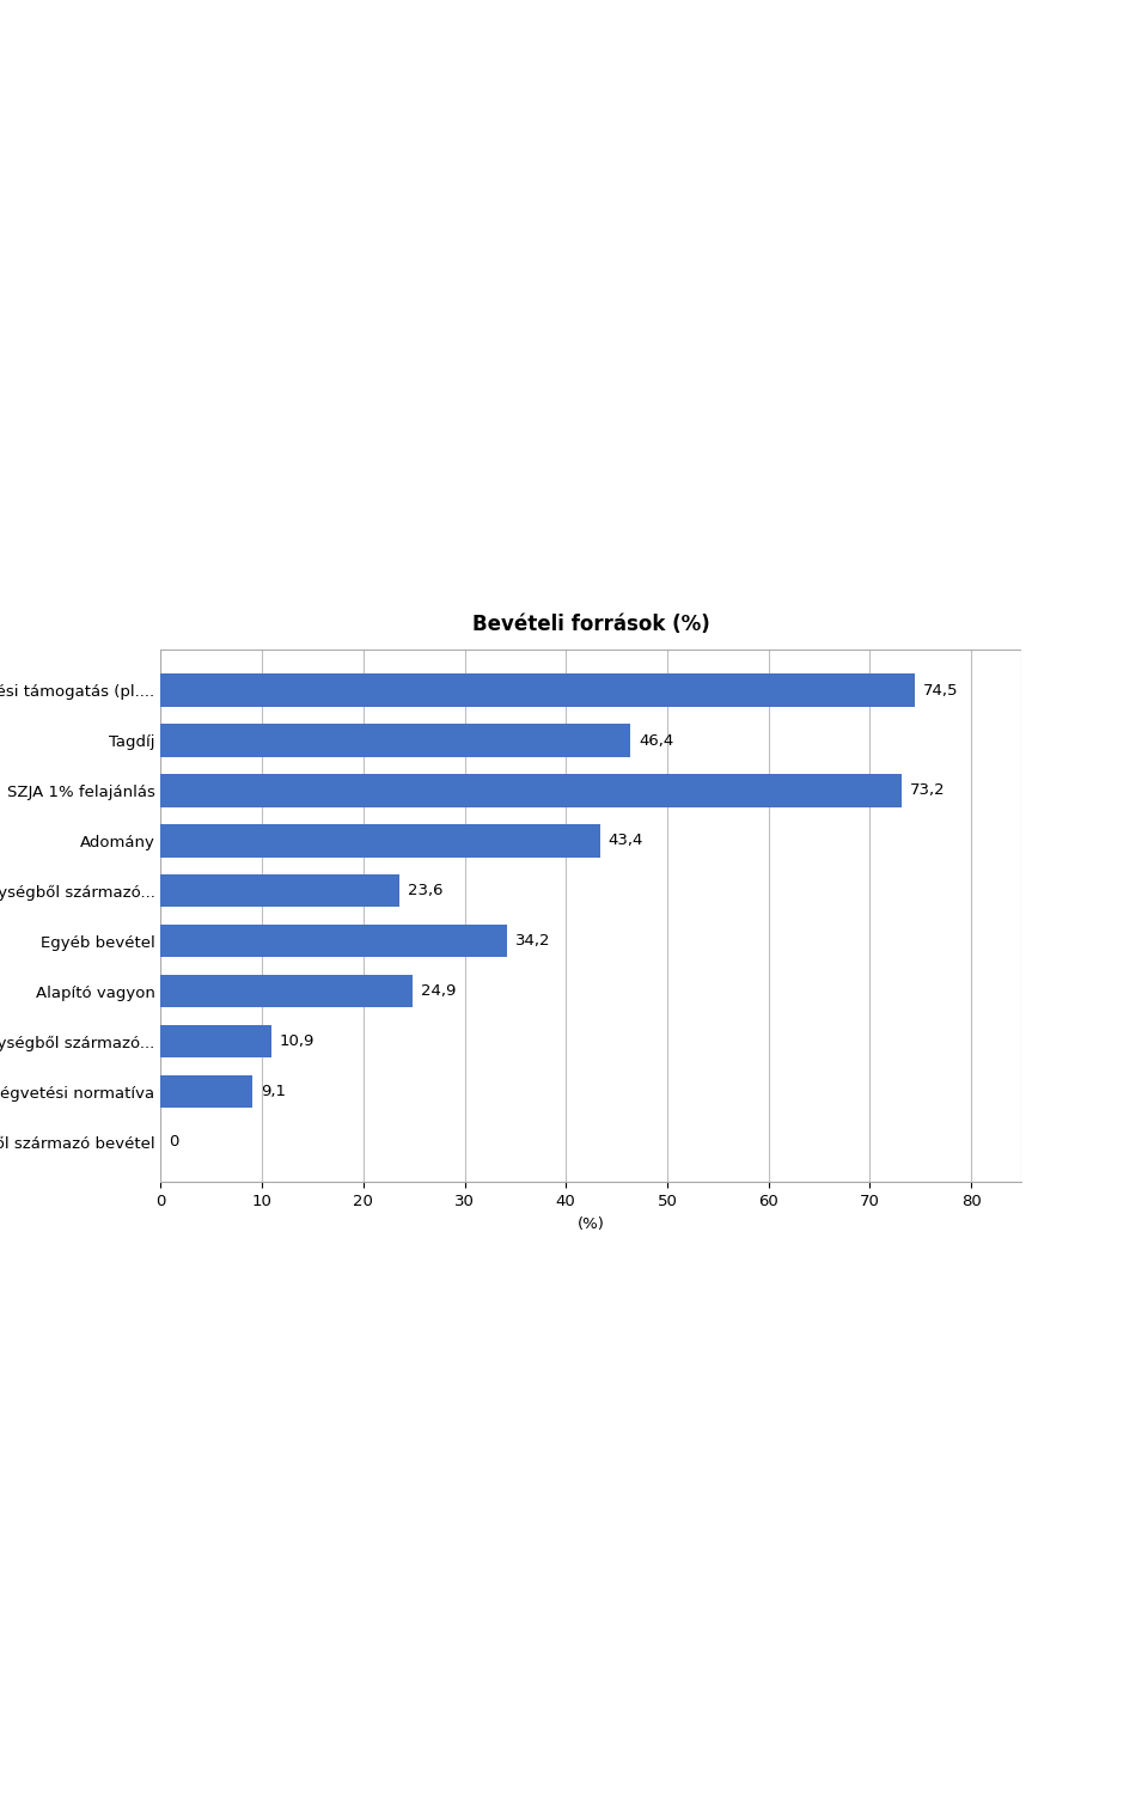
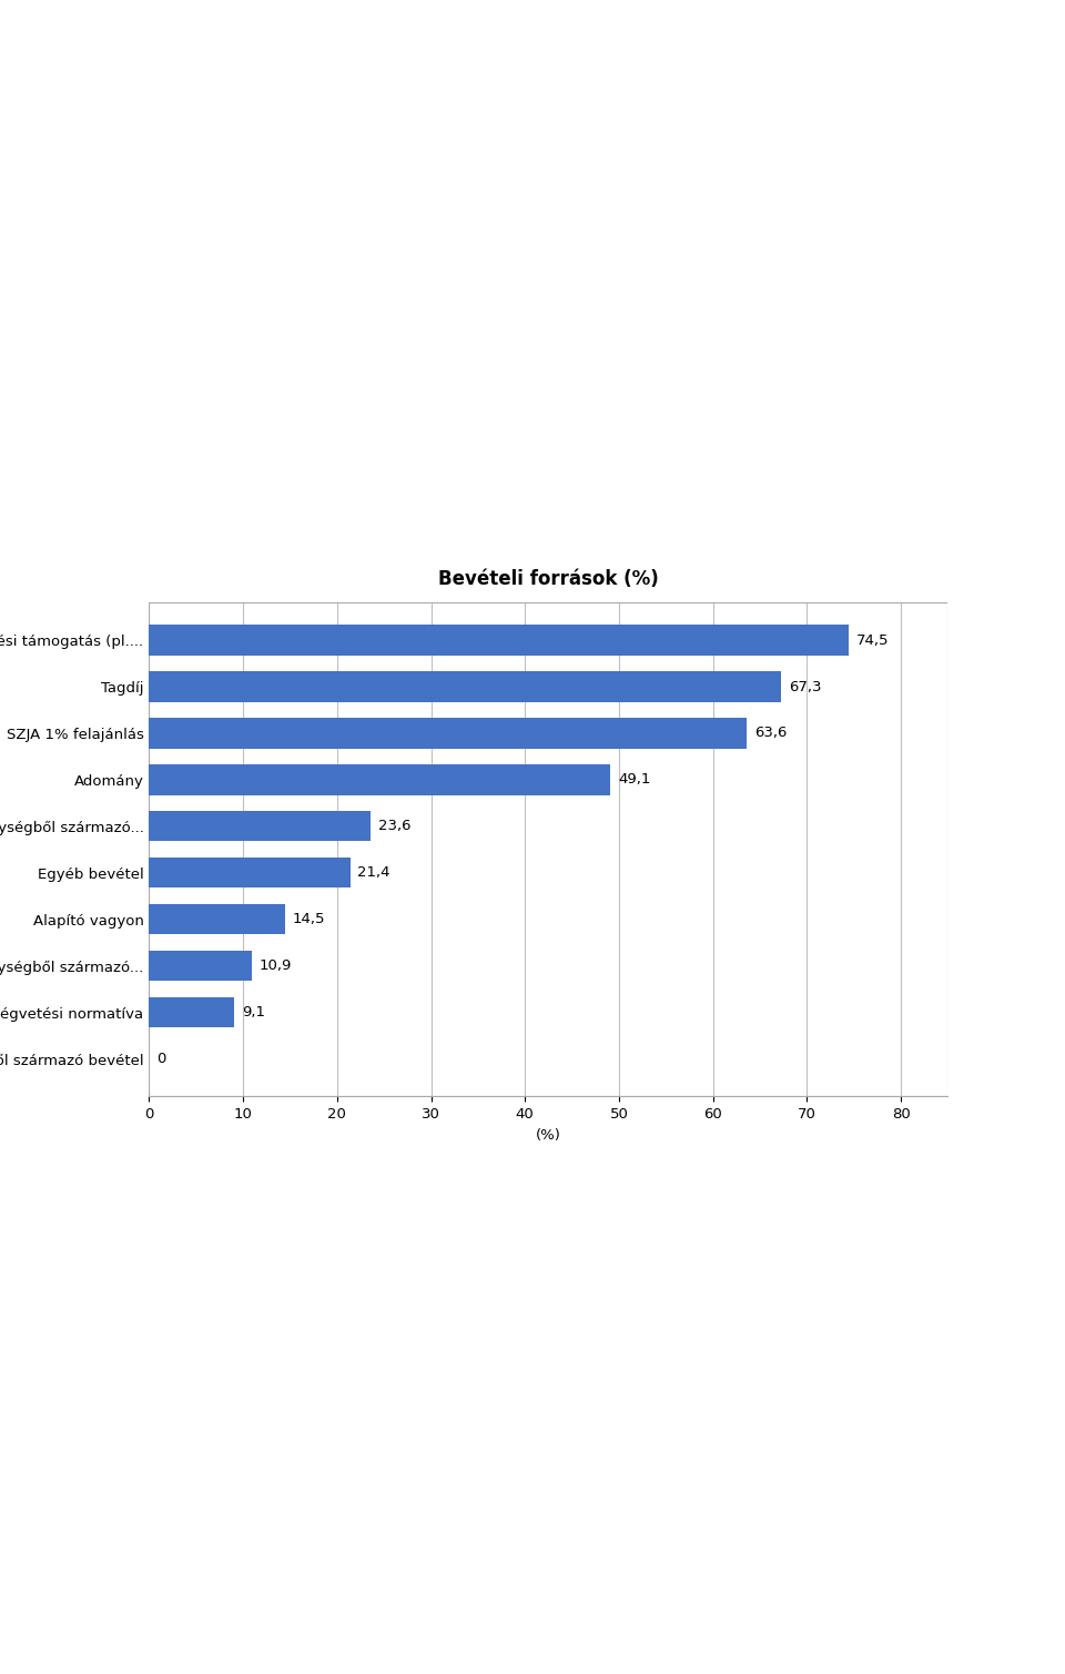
Tagdíj: 46,4 -> 67,3
SZJA 1% felajánlás: 73,2 -> 63,6
Adomány: 43,4 -> 49,1
Egyéb bevétel: 34,2 -> 21,4
Alapító vagyon: 24,9 -> 14,5
